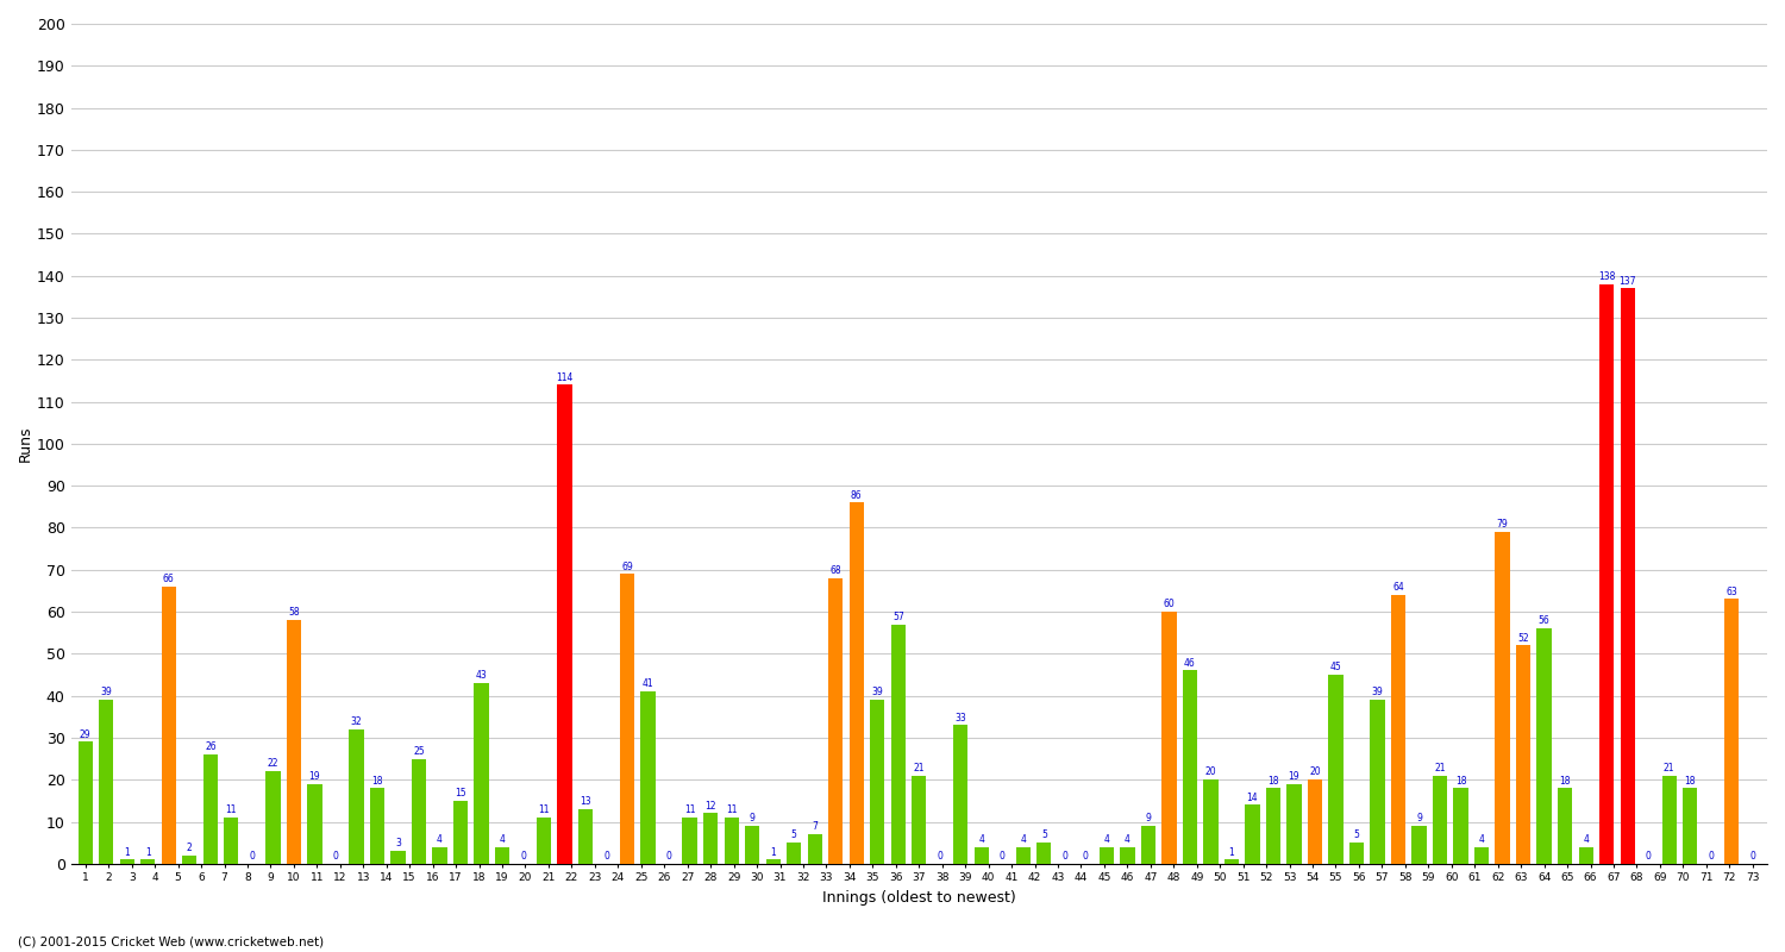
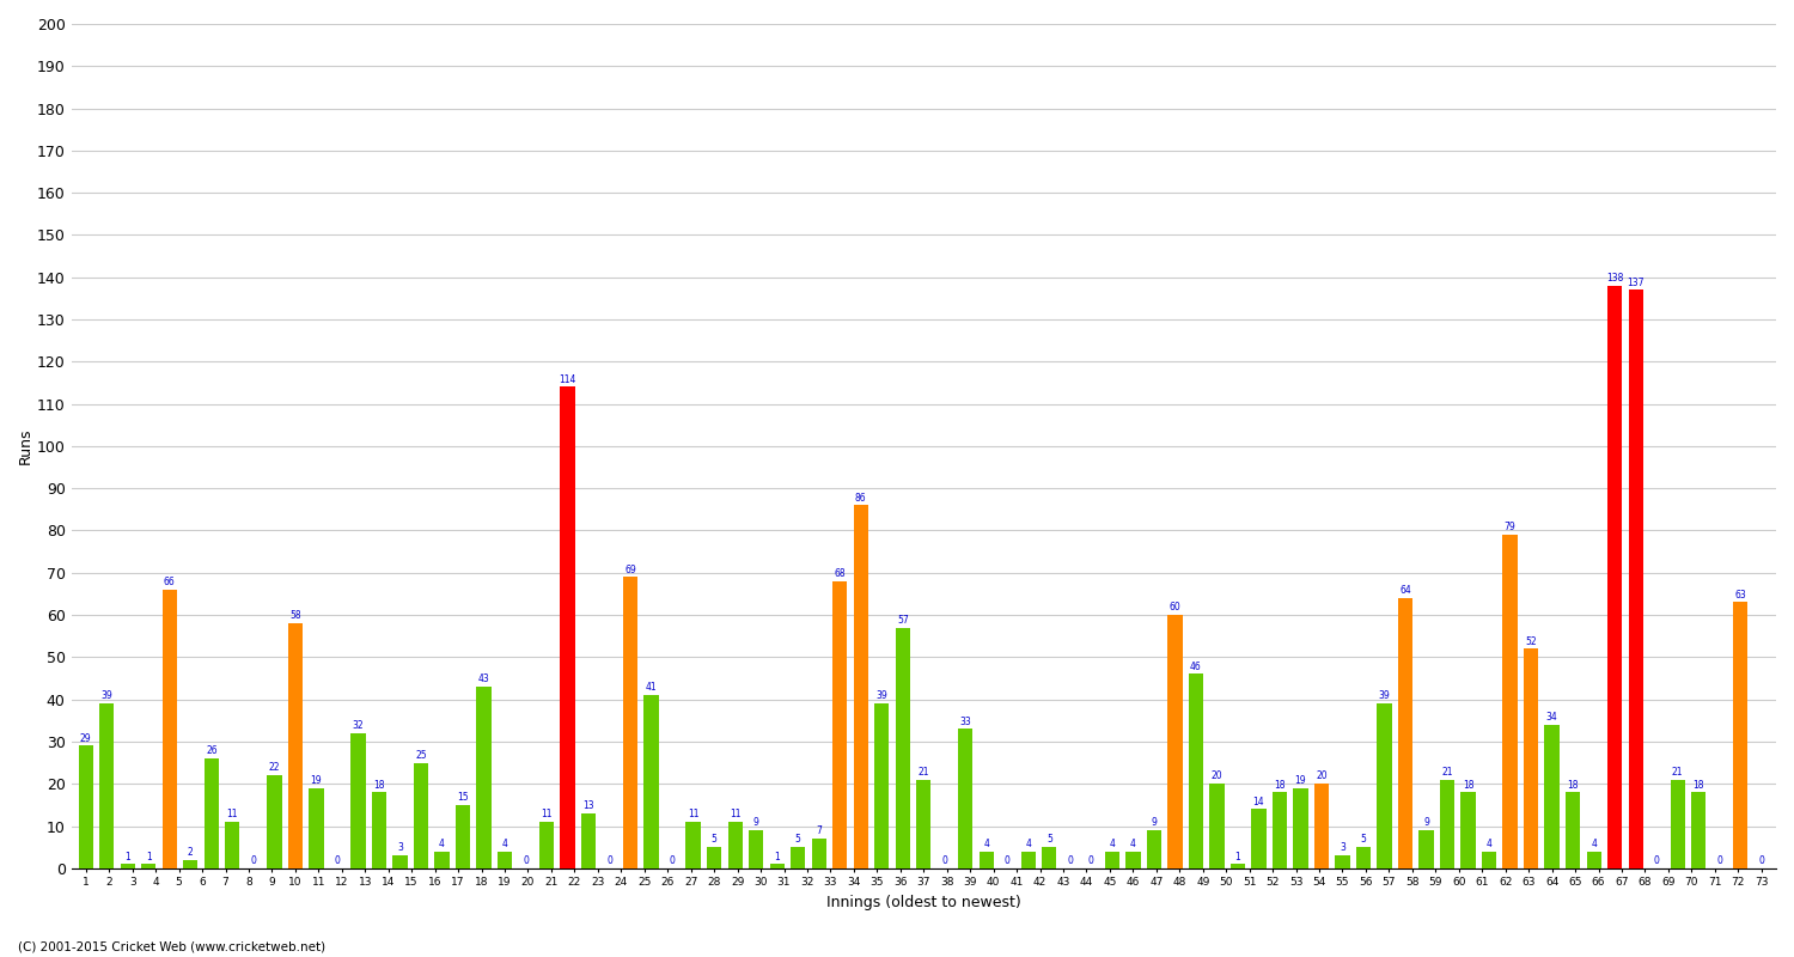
28: 12 -> 5
55: 45 -> 3
64: 56 -> 34
